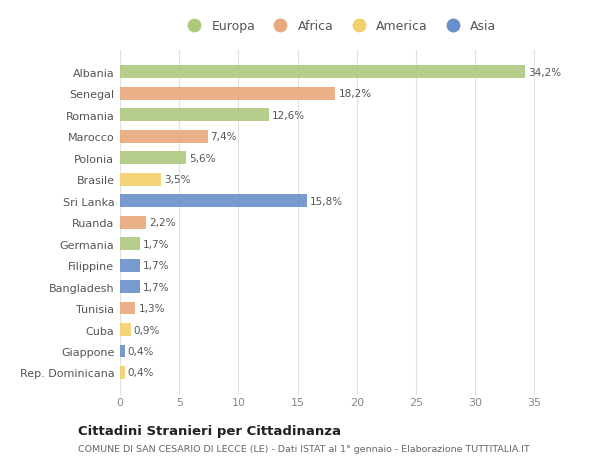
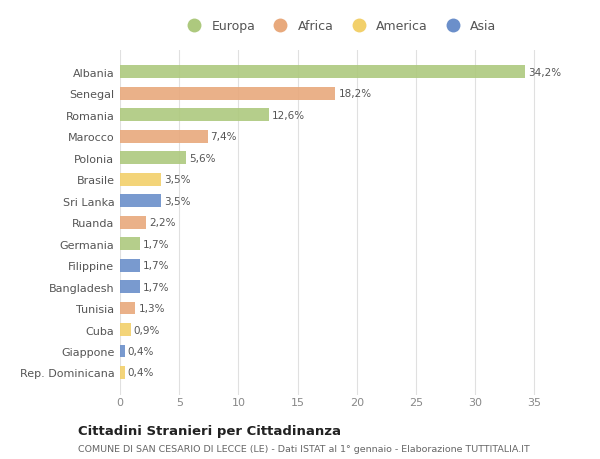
Sri Lanka: 15,8% -> 3,5%
